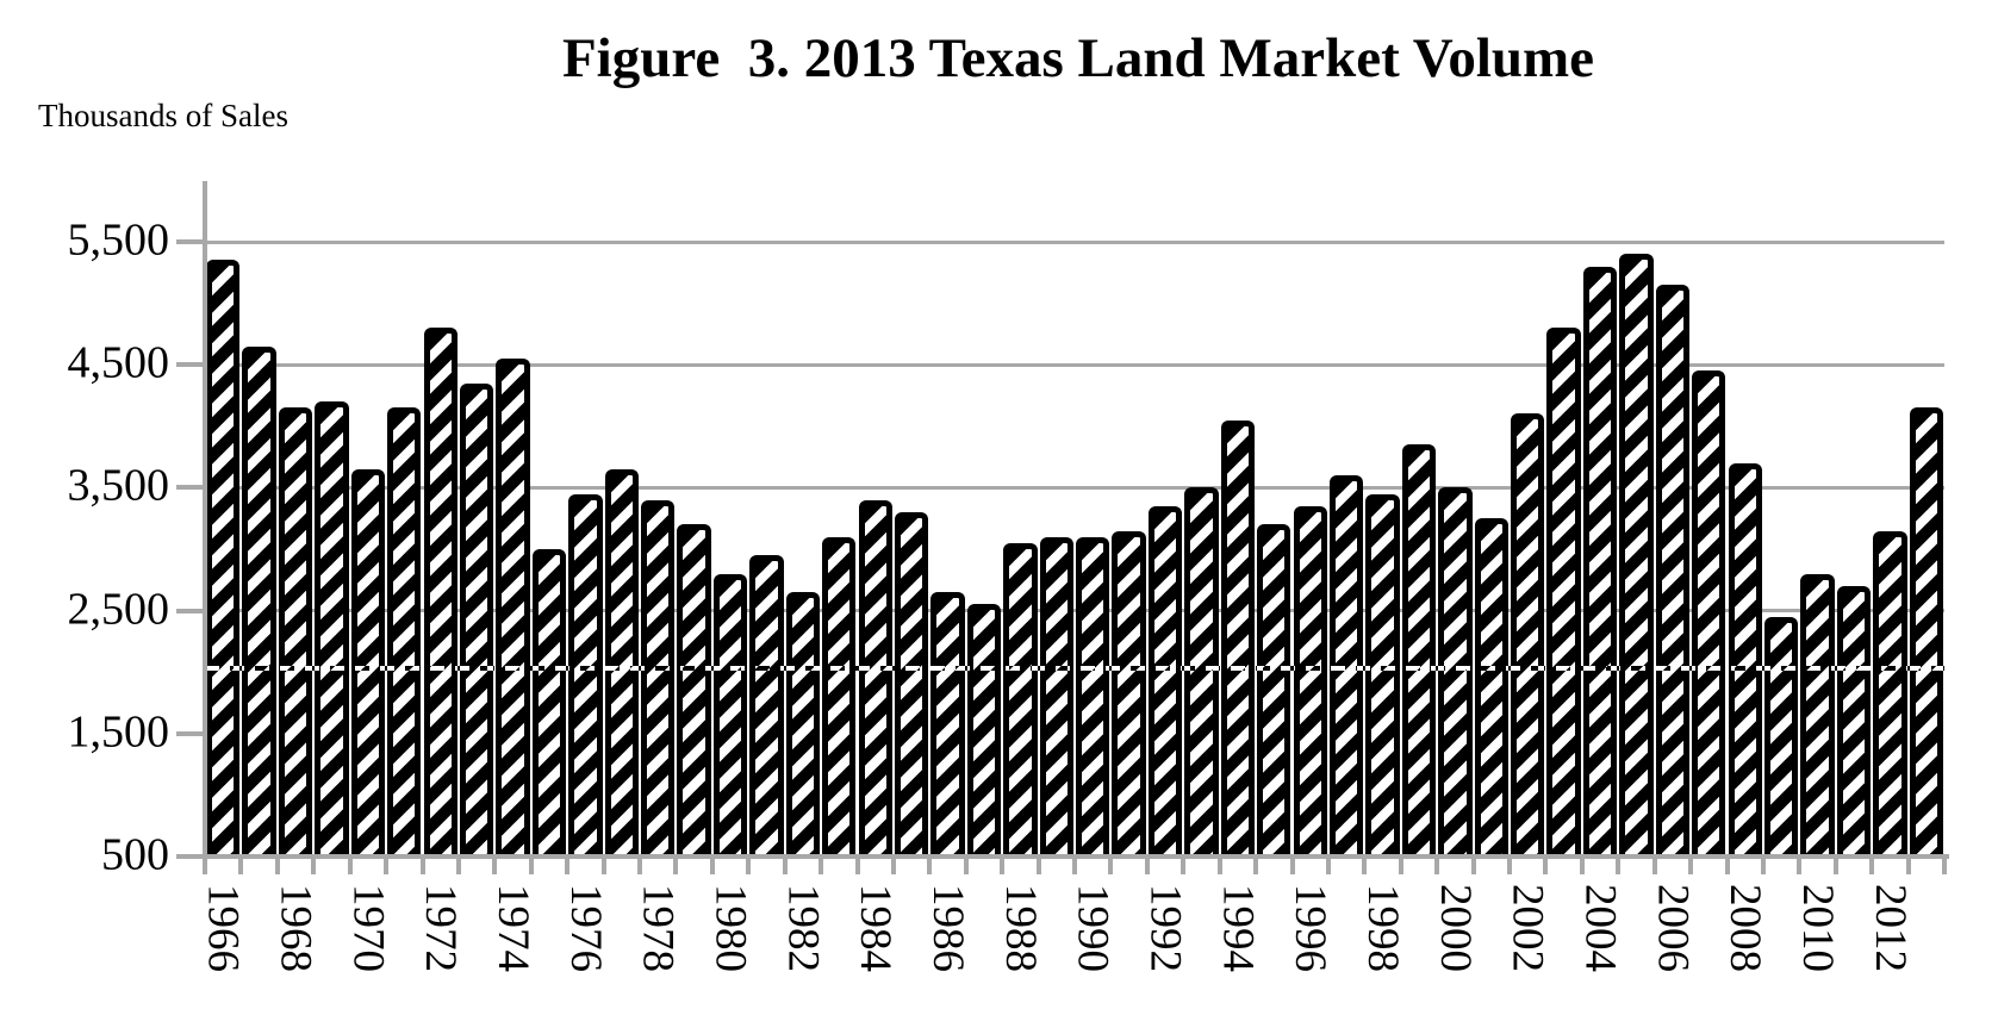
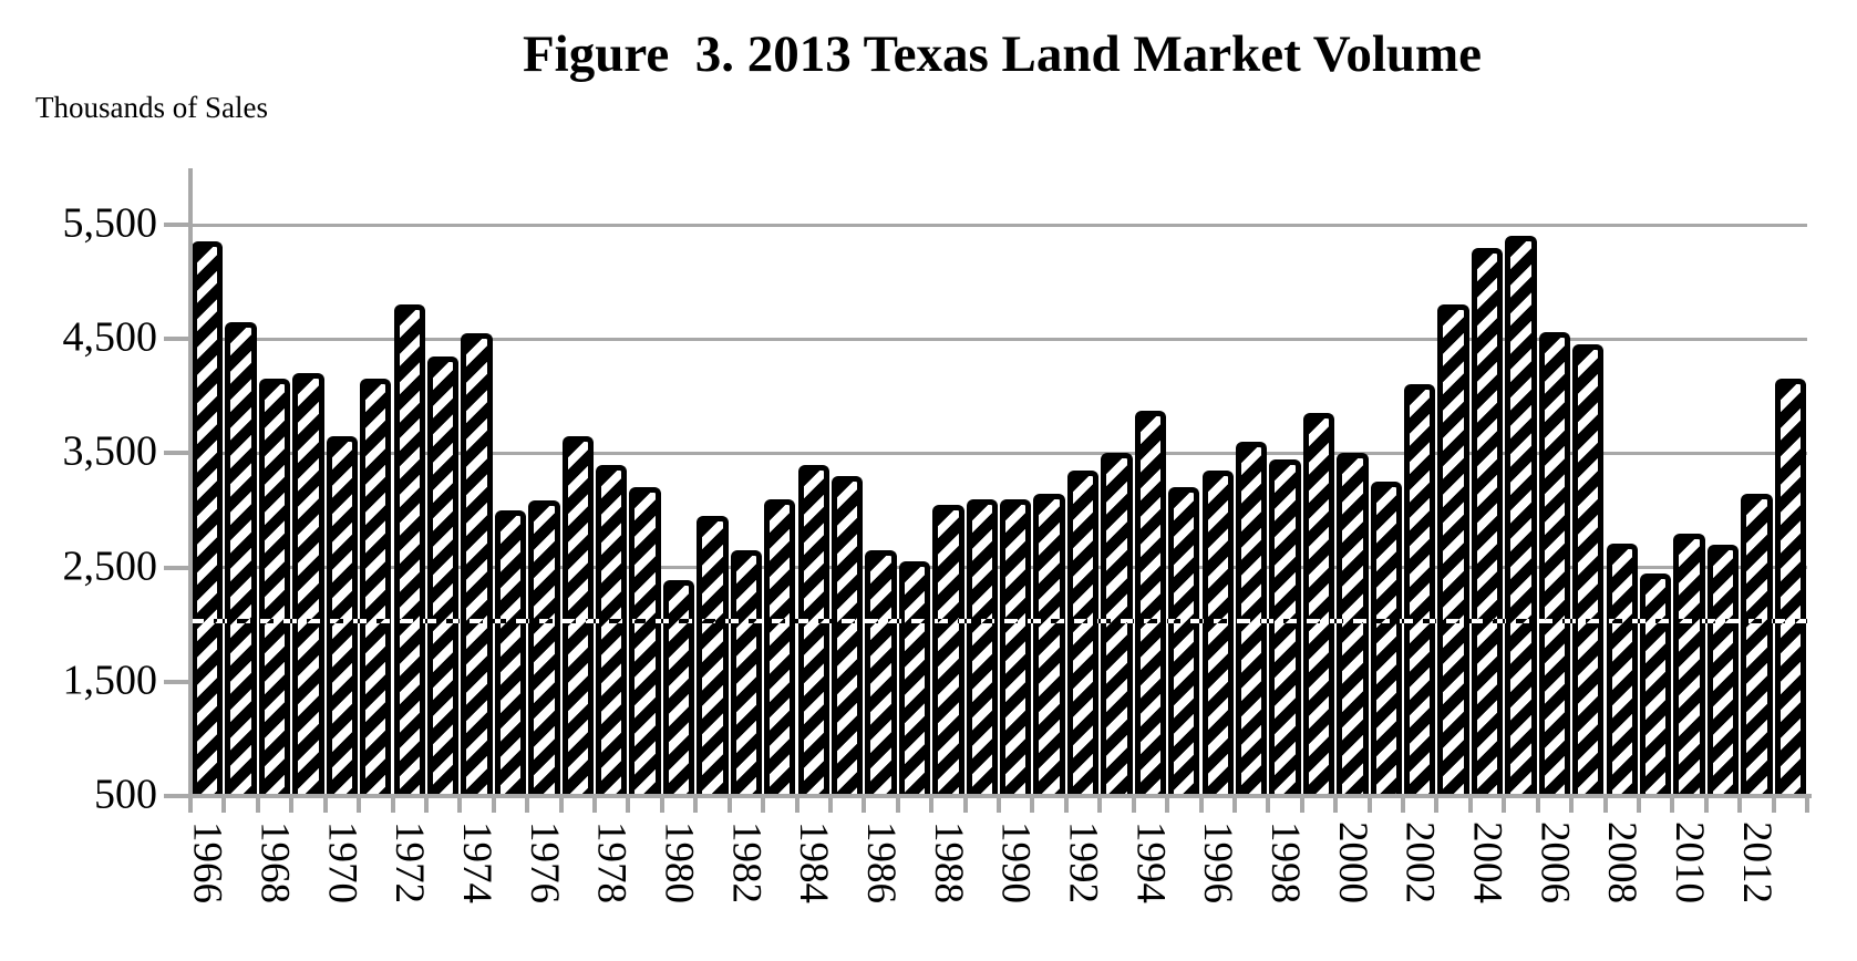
1976: 3450 -> 3090
1980: 2800 -> 2390
1994: 4050 -> 3870
2006: 5150 -> 4560
2008: 3700 -> 2710
